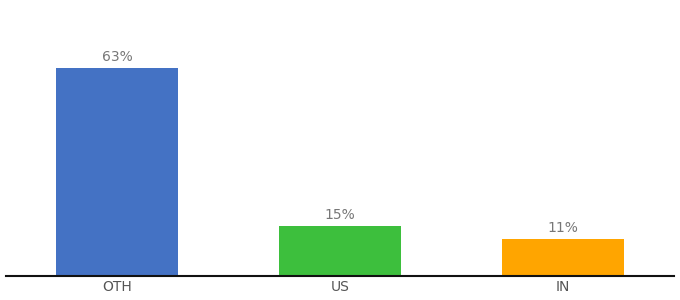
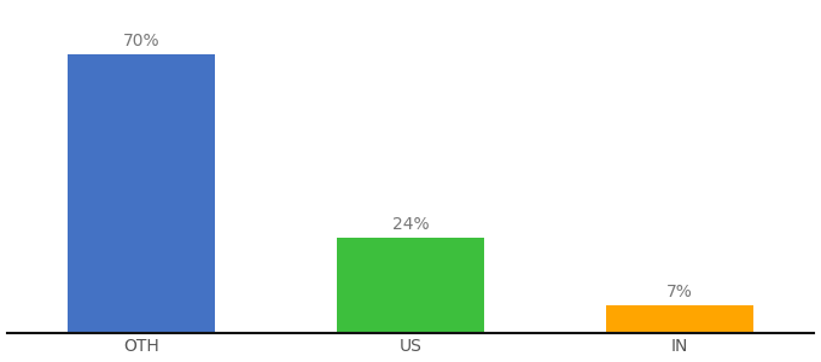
OTH: 63% -> 70%
US: 15% -> 24%
IN: 11% -> 7%
